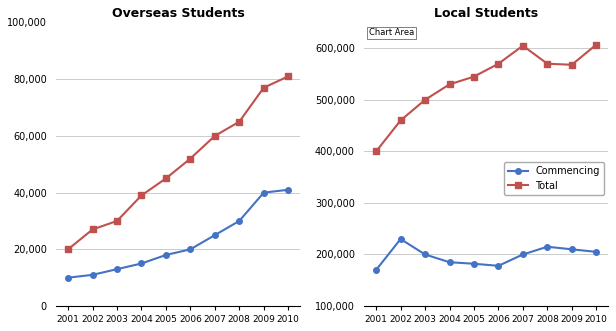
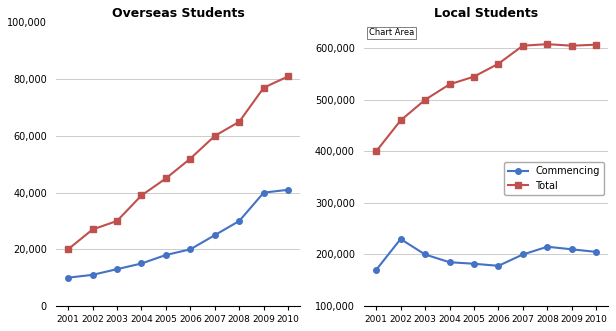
Local Students/Total/2008: 570,000 -> 608,000
Local Students/Total/2009: 568,000 -> 605,000
